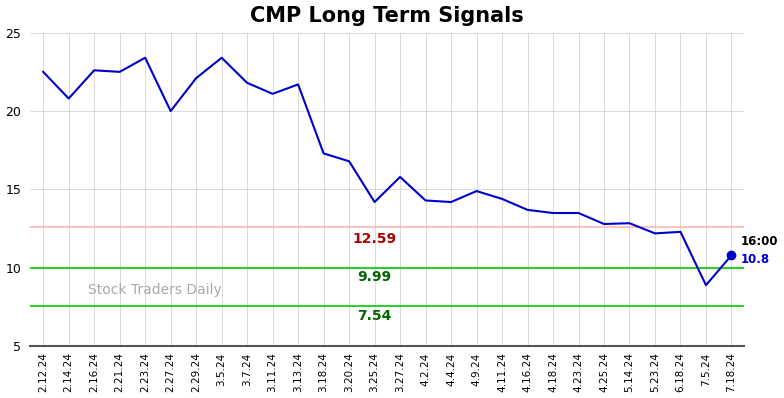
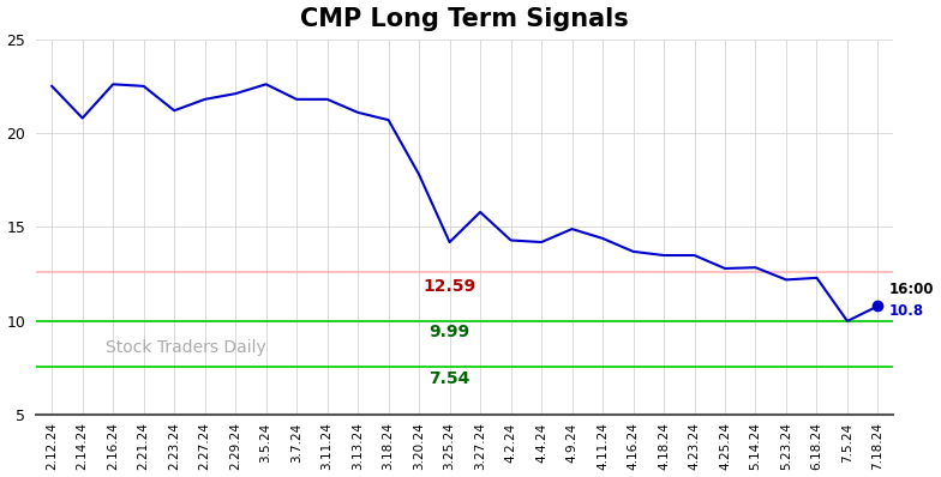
2.23.24: 23.4 -> 21.2
2.27.24: 20.0 -> 21.8
3.5.24: 23.4 -> 22.6
3.11.24: 21.1 -> 21.8
3.13.24: 21.7 -> 21.1
3.18.24: 17.3 -> 20.7
3.20.24: 16.8 -> 17.8
7.5.24: 8.9 -> 10.0
